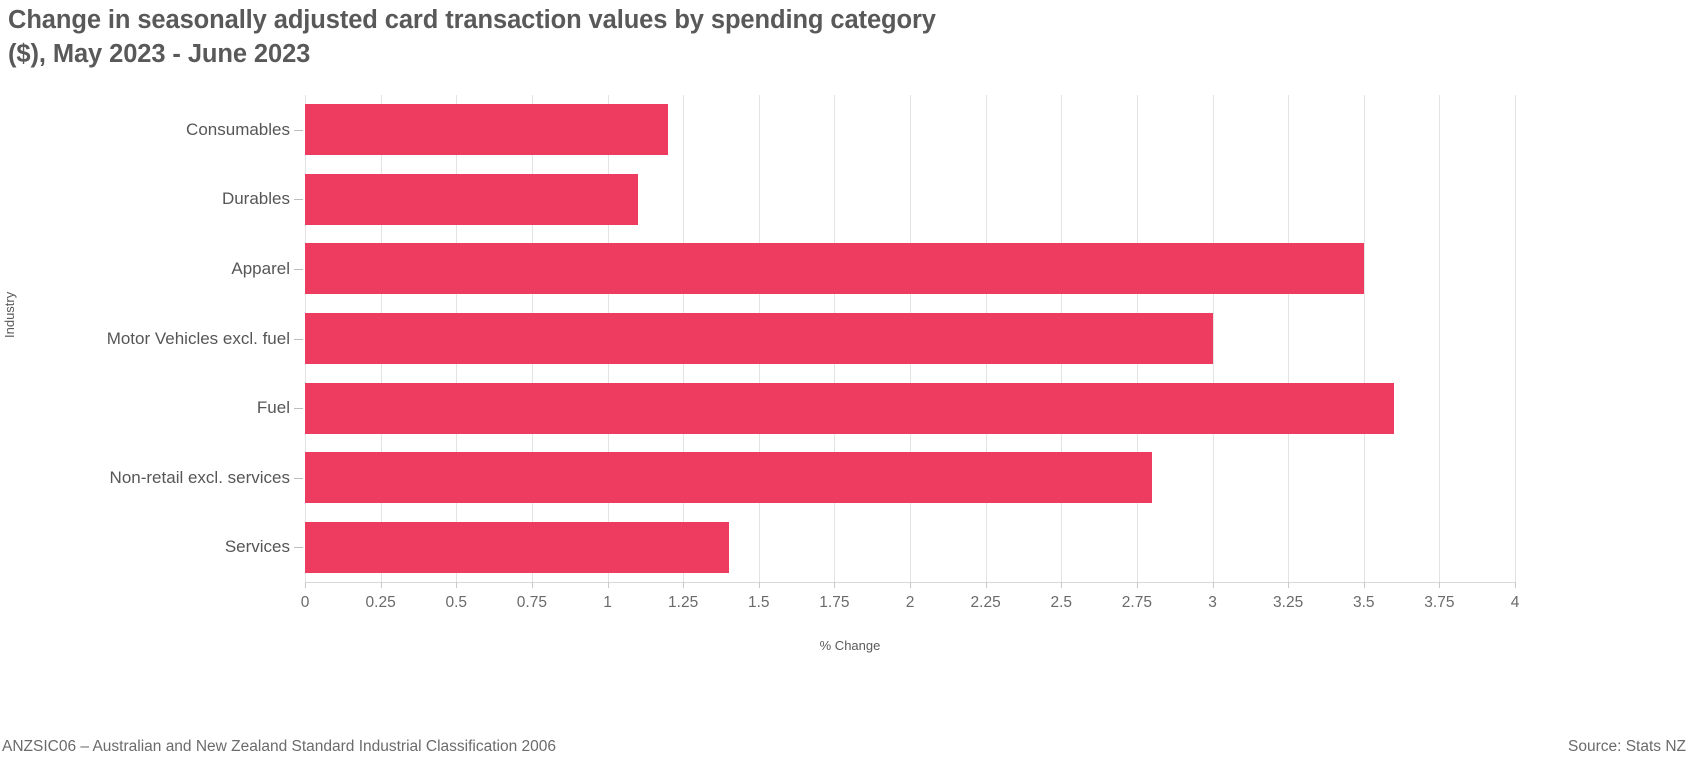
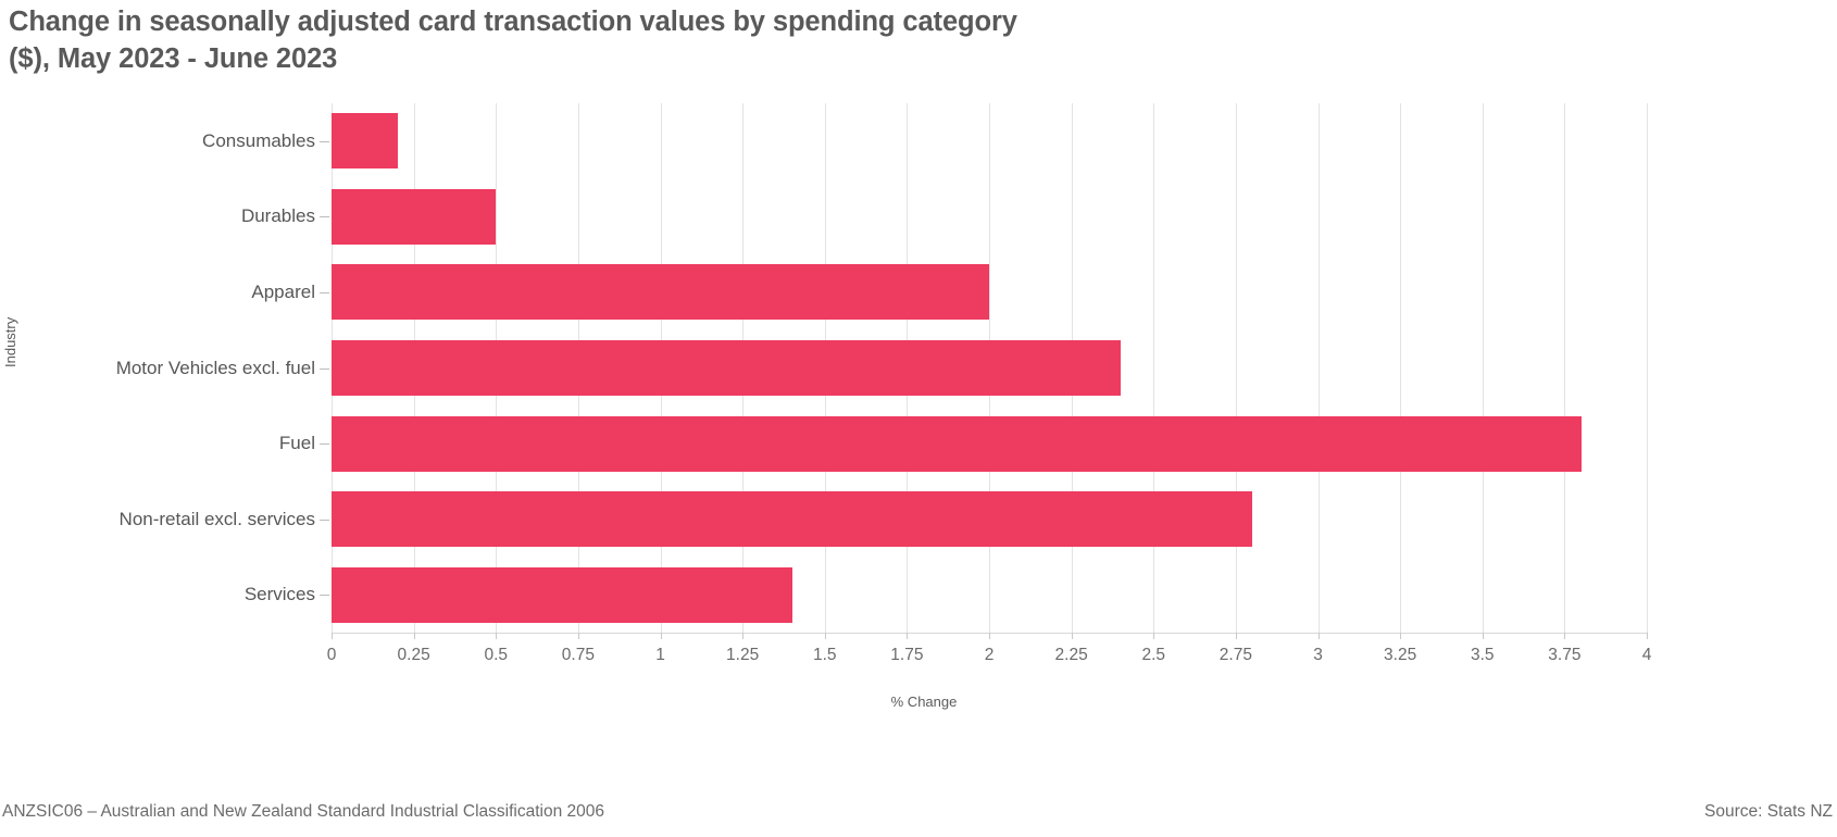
Consumables: 1.2 -> 0.2
Durables: 1.1 -> 0.5
Apparel: 3.5 -> 2.0
Motor Vehicles excl. fuel: 3.0 -> 2.4
Fuel: 3.6 -> 3.8
